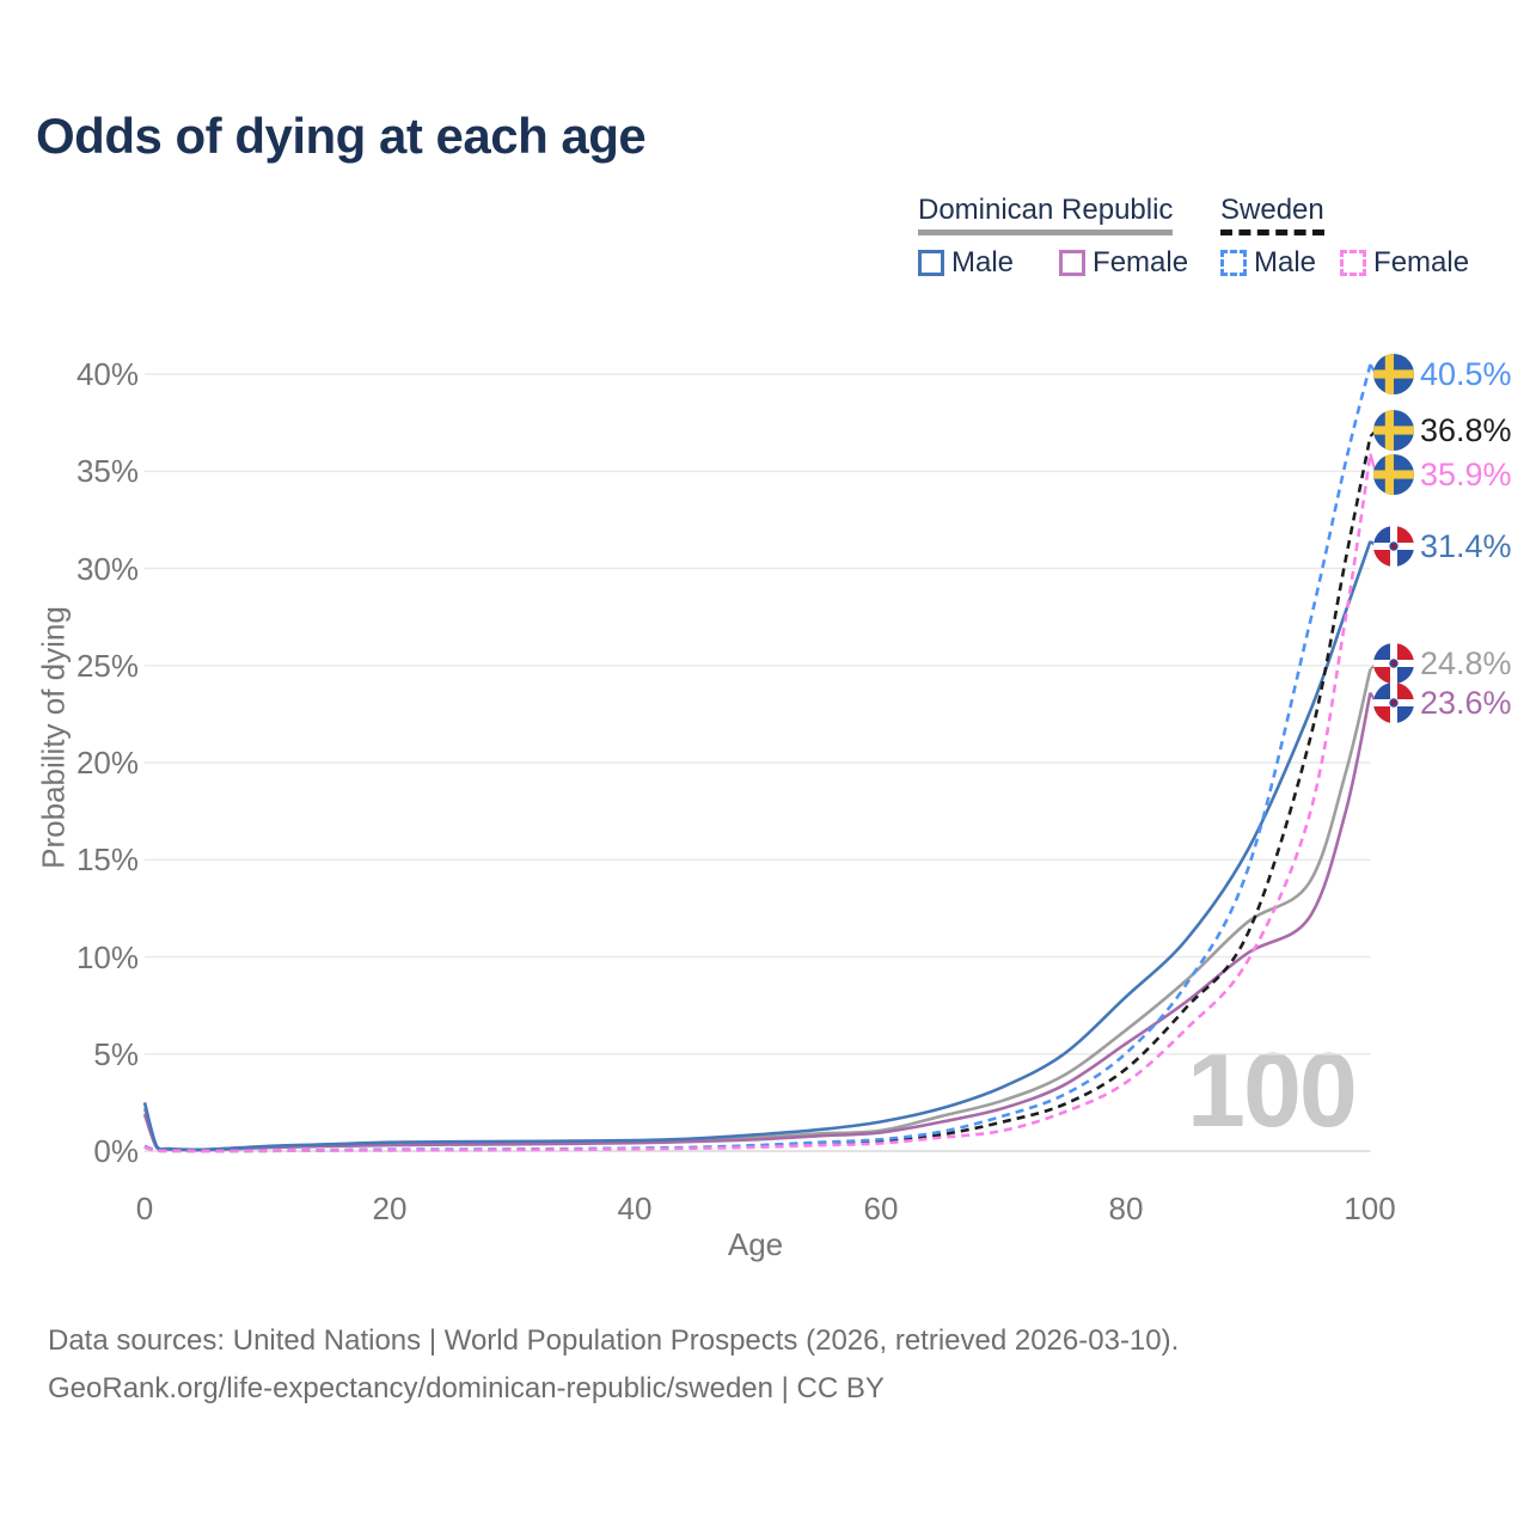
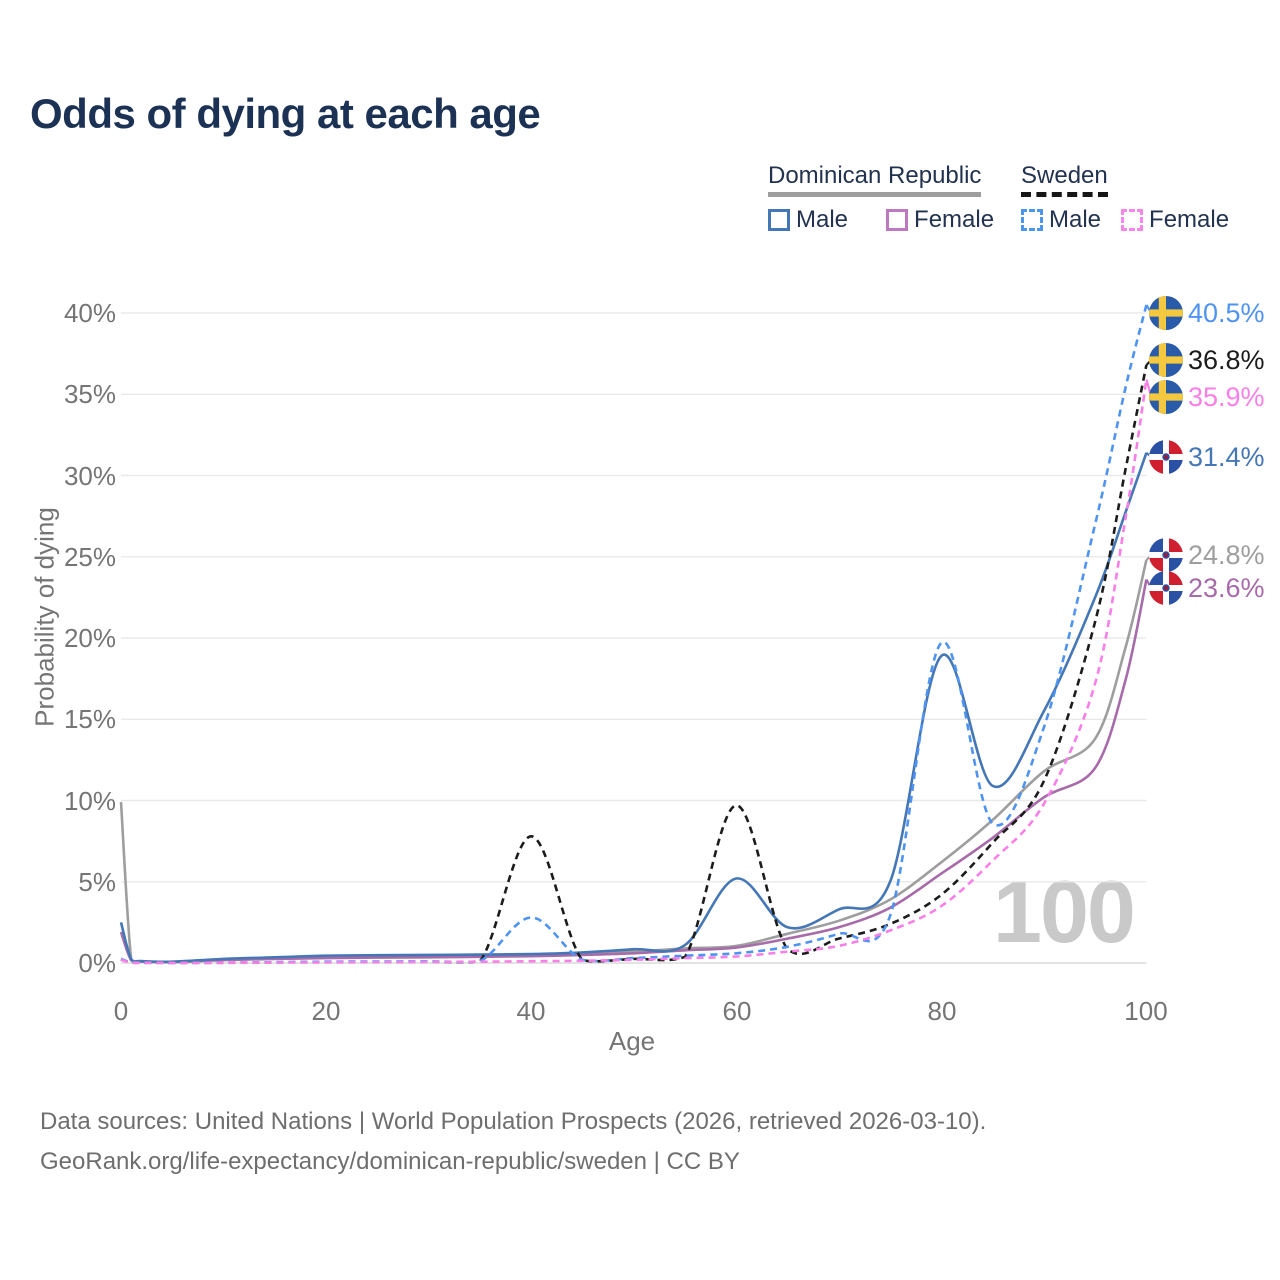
Dominican Republic/0: 2.2% -> 9.9%
Sweden/40: 0.1% -> 7.8%
Sweden Male/40: 0.1% -> 2.8%
Dominican Republic Male/60: 1.5% -> 5.2%
Sweden/60: 0.5% -> 9.7%
Dominican Republic Male/80: 7.9% -> 18.9%
Sweden Male/80: 5.0% -> 19.7%
